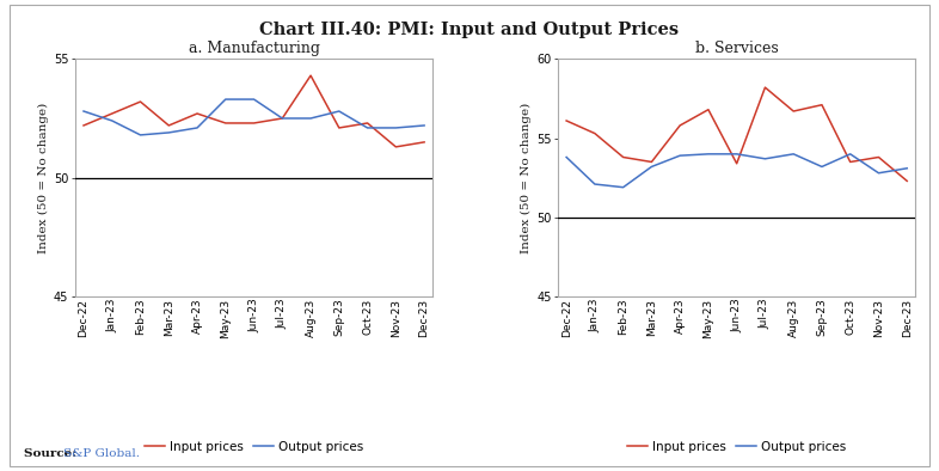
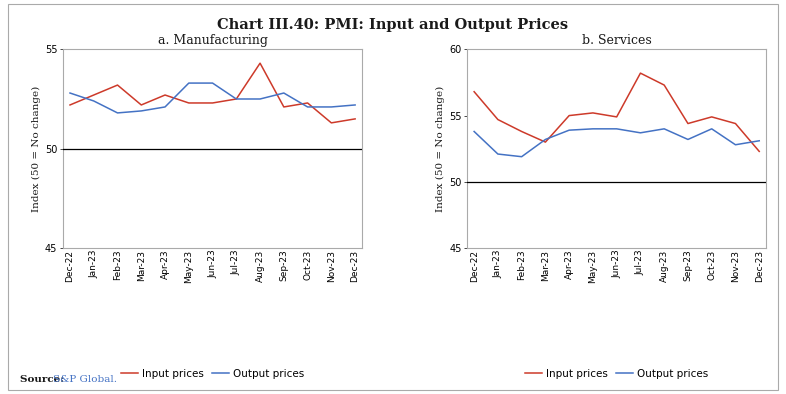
b. Services/Input prices/Dec-22: 56.1 -> 56.8
b. Services/Input prices/Jan-23: 55.3 -> 54.7
b. Services/Input prices/Mar-23: 53.5 -> 53.0
b. Services/Input prices/Apr-23: 55.8 -> 55.0
b. Services/Input prices/May-23: 56.8 -> 55.2
b. Services/Input prices/Jun-23: 53.4 -> 54.9
b. Services/Input prices/Aug-23: 56.7 -> 57.3
b. Services/Input prices/Sep-23: 57.1 -> 54.4
b. Services/Input prices/Oct-23: 53.5 -> 54.9
b. Services/Input prices/Nov-23: 53.8 -> 54.4
